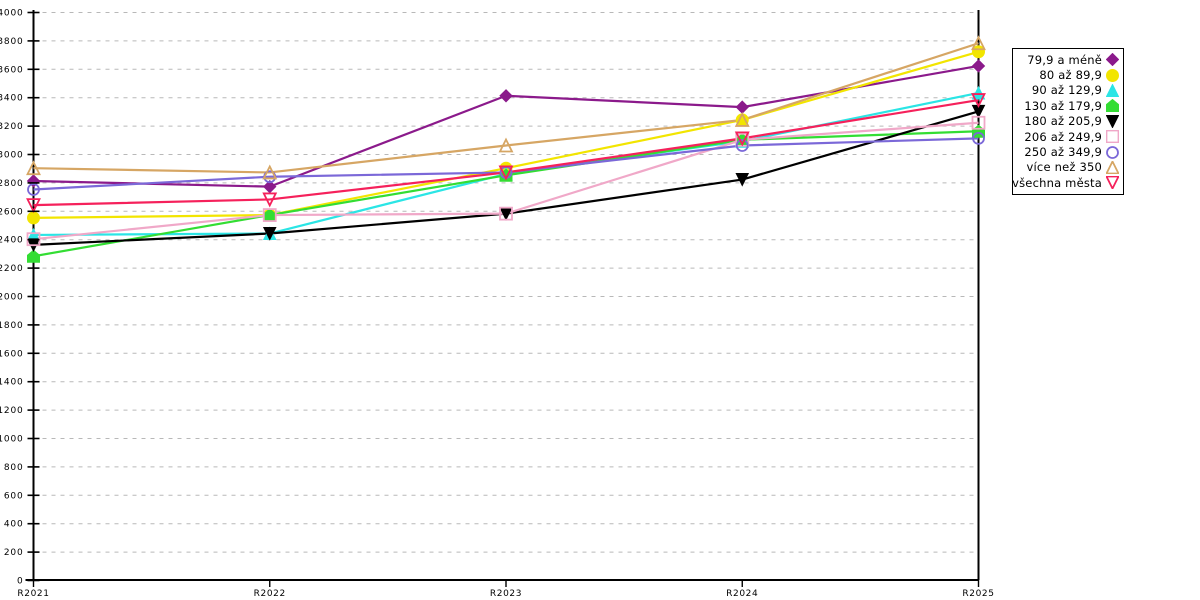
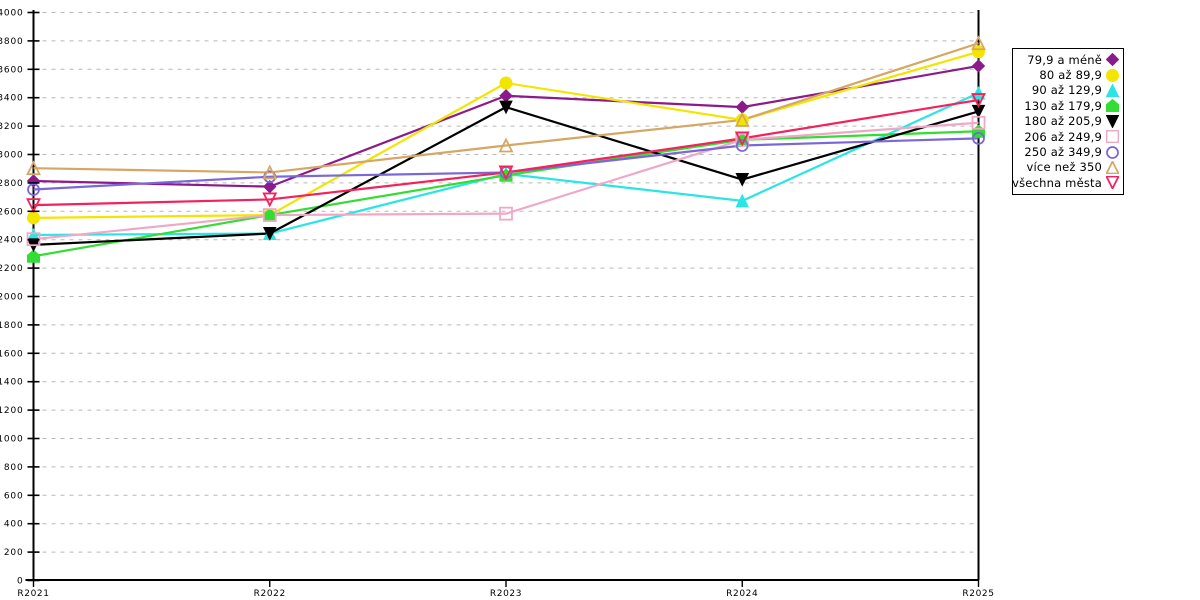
80 až 89,9/R2023: 2900 -> 3500
180 až 205,9/R2023: 2580 -> 3330
90 až 129,9/R2024: 3090 -> 2670
